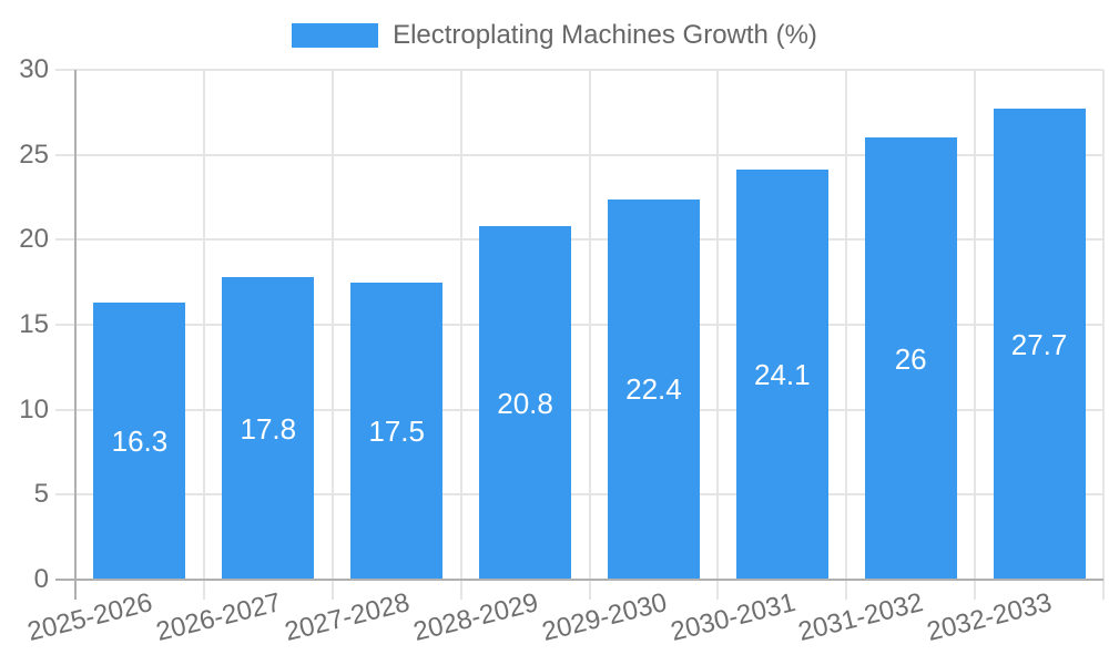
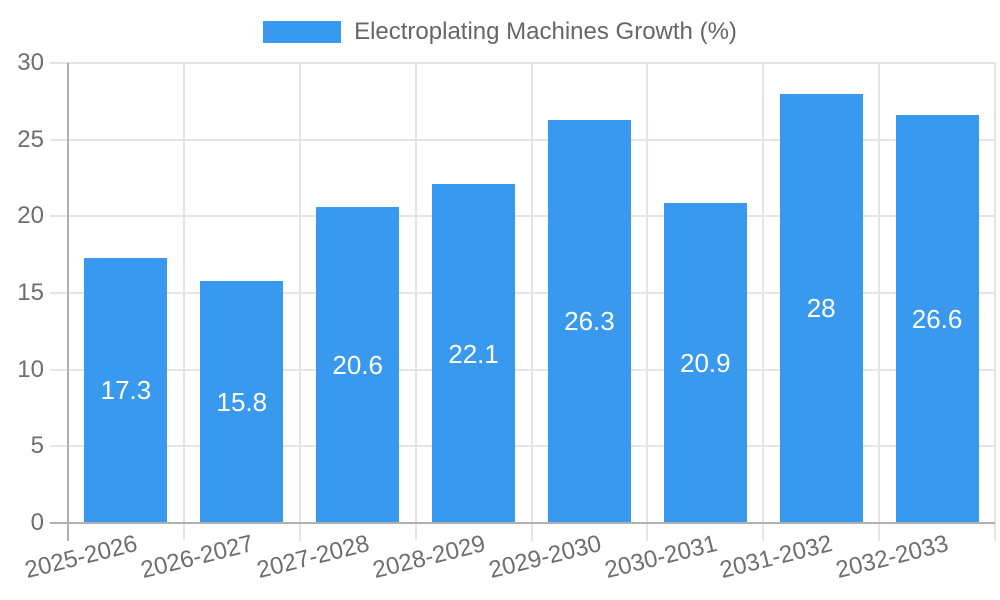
2025-2026: 16.3 -> 17.3
2026-2027: 17.8 -> 15.8
2027-2028: 17.5 -> 20.6
2028-2029: 20.8 -> 22.1
2029-2030: 22.4 -> 26.3
2030-2031: 24.1 -> 20.9
2031-2032: 26 -> 28
2032-2033: 27.7 -> 26.6
